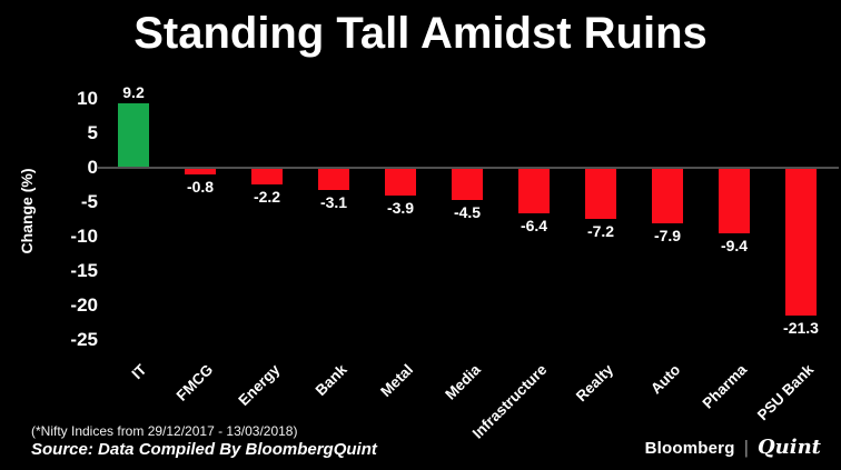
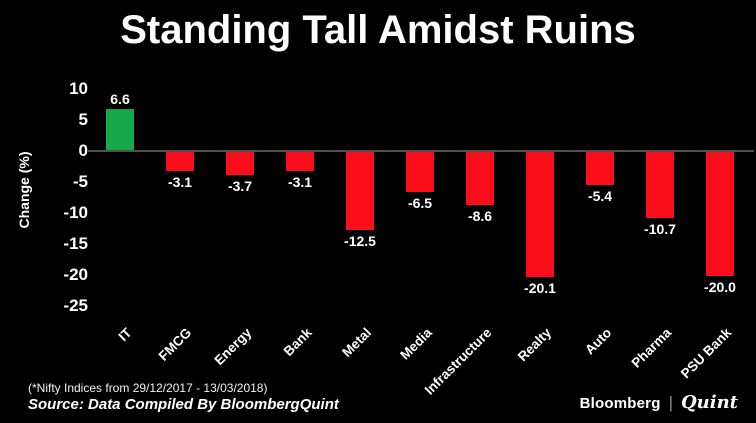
IT: 9.2 -> 6.6
FMCG: -0.8 -> -3.1
Energy: -2.2 -> -3.7
Metal: -3.9 -> -12.5
Media: -4.5 -> -6.5
Infrastructure: -6.4 -> -8.6
Realty: -7.2 -> -20.1
Auto: -7.9 -> -5.4
Pharma: -9.4 -> -10.7
PSU Bank: -21.3 -> -20.0
